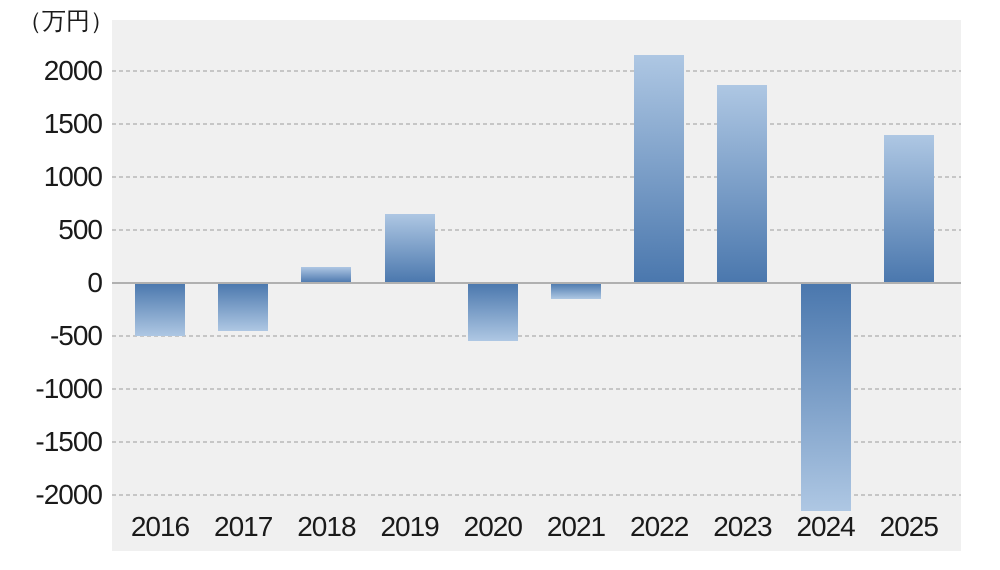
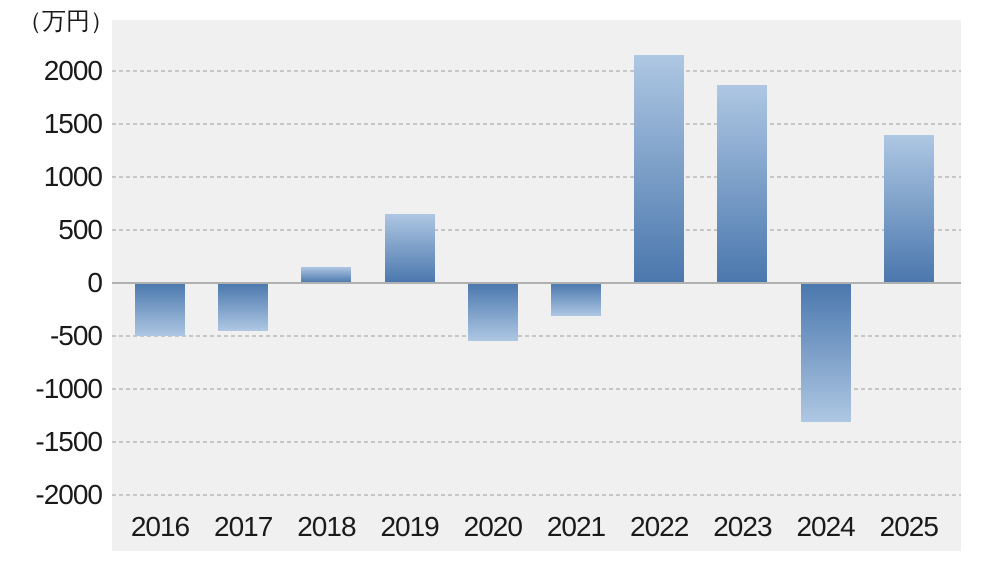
2021: -150 -> -310
2024: -2150 -> -1310
